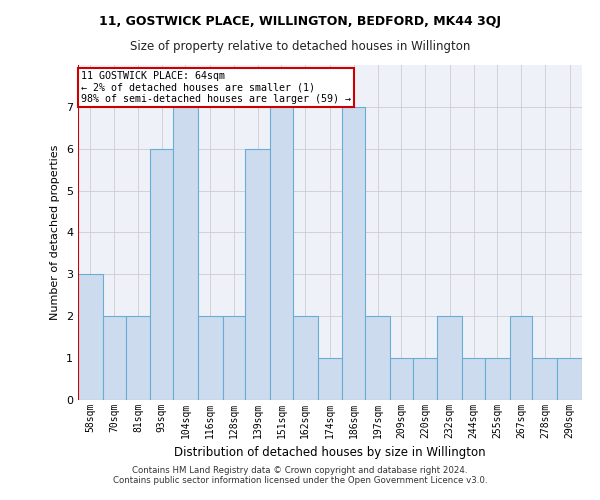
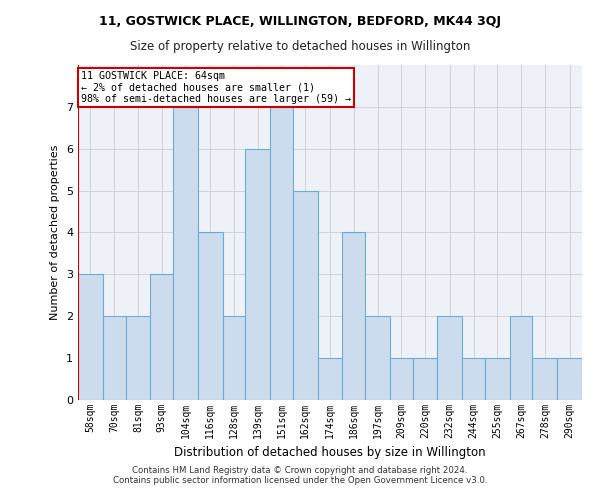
93sqm: 6 -> 3
116sqm: 2 -> 4
162sqm: 2 -> 5
186sqm: 7 -> 4
